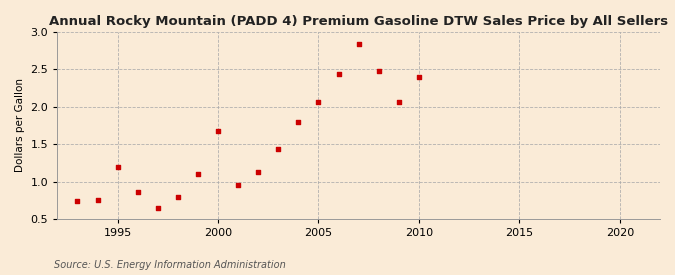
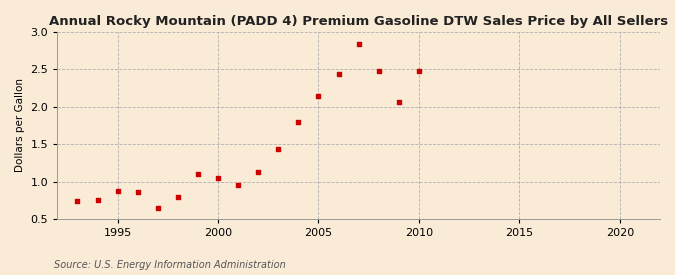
1995: 1.20 -> 0.87
2000: 1.68 -> 1.05
2005: 2.06 -> 2.15
2010: 2.40 -> 2.48
